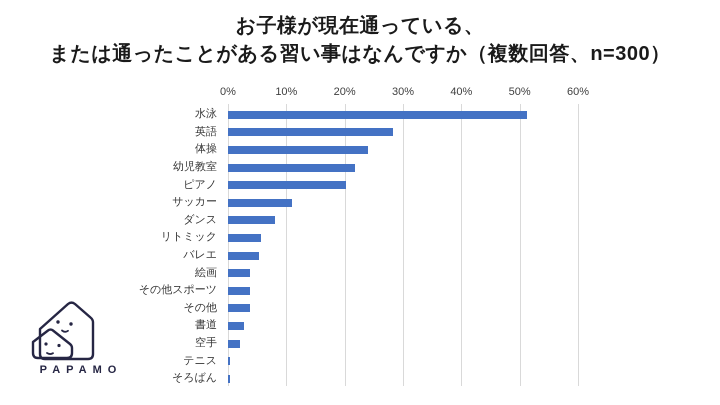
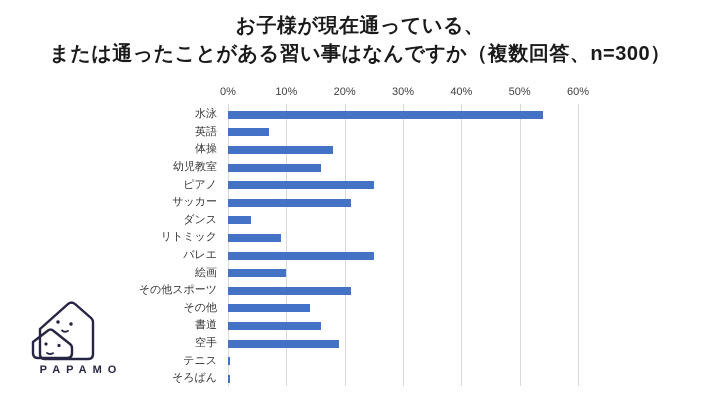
水泳: 51% -> 54%
英語: 28% -> 7%
体操: 24% -> 18%
幼児教室: 22% -> 16%
ピアノ: 20% -> 25%
サッカー: 11% -> 21%
ダンス: 8% -> 4%
リトミック: 6% -> 9%
バレエ: 5% -> 25%
絵画: 4% -> 10%
その他スポーツ: 4% -> 21%
その他: 4% -> 14%
書道: 3% -> 16%
空手: 2% -> 19%
